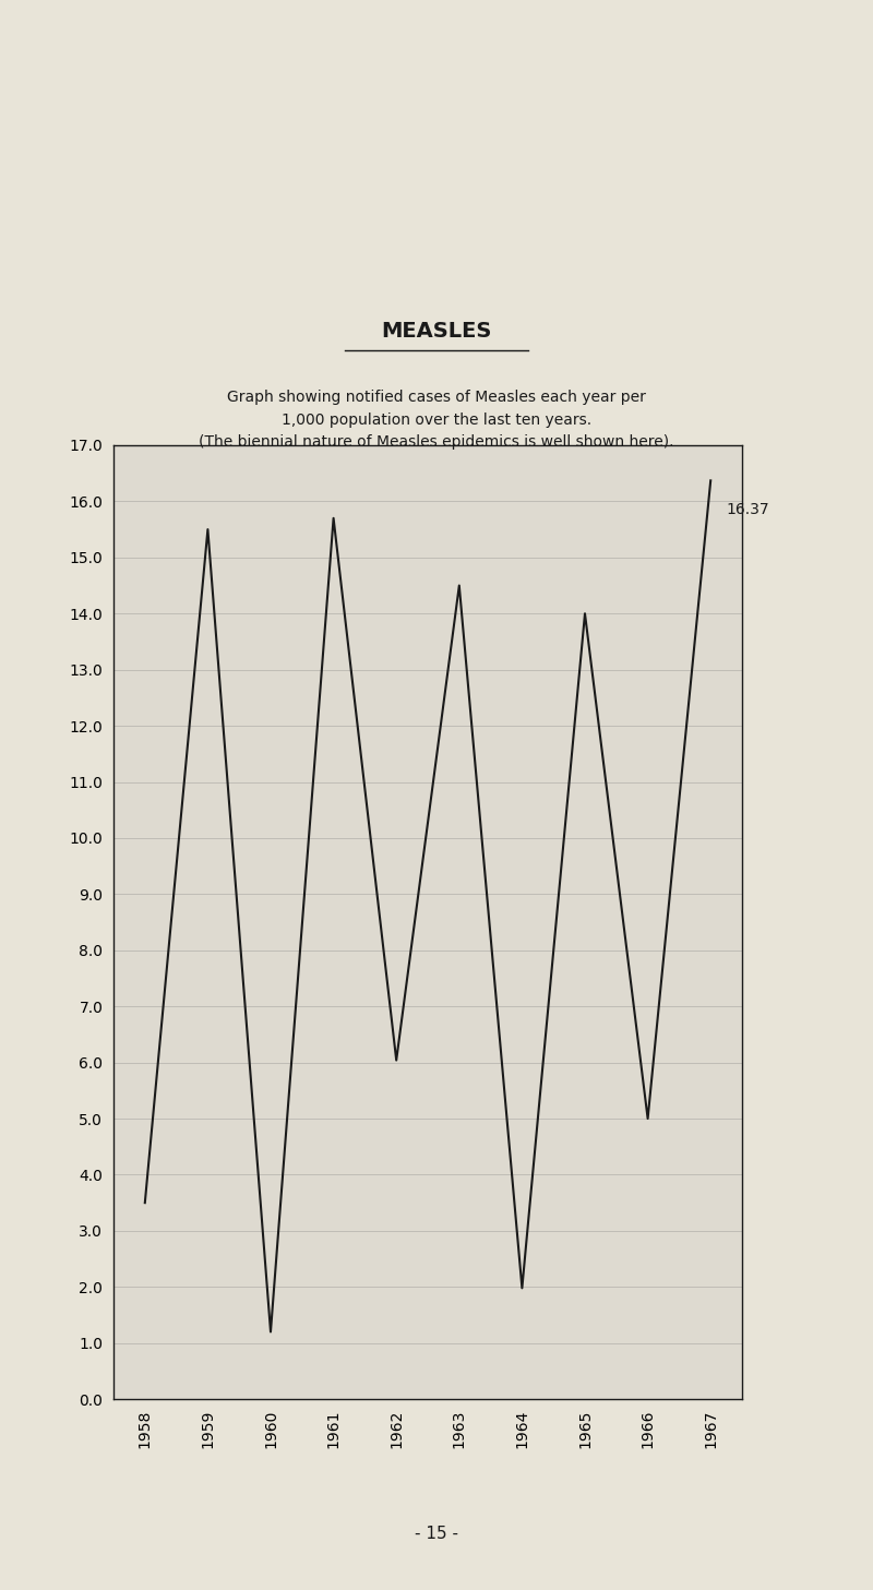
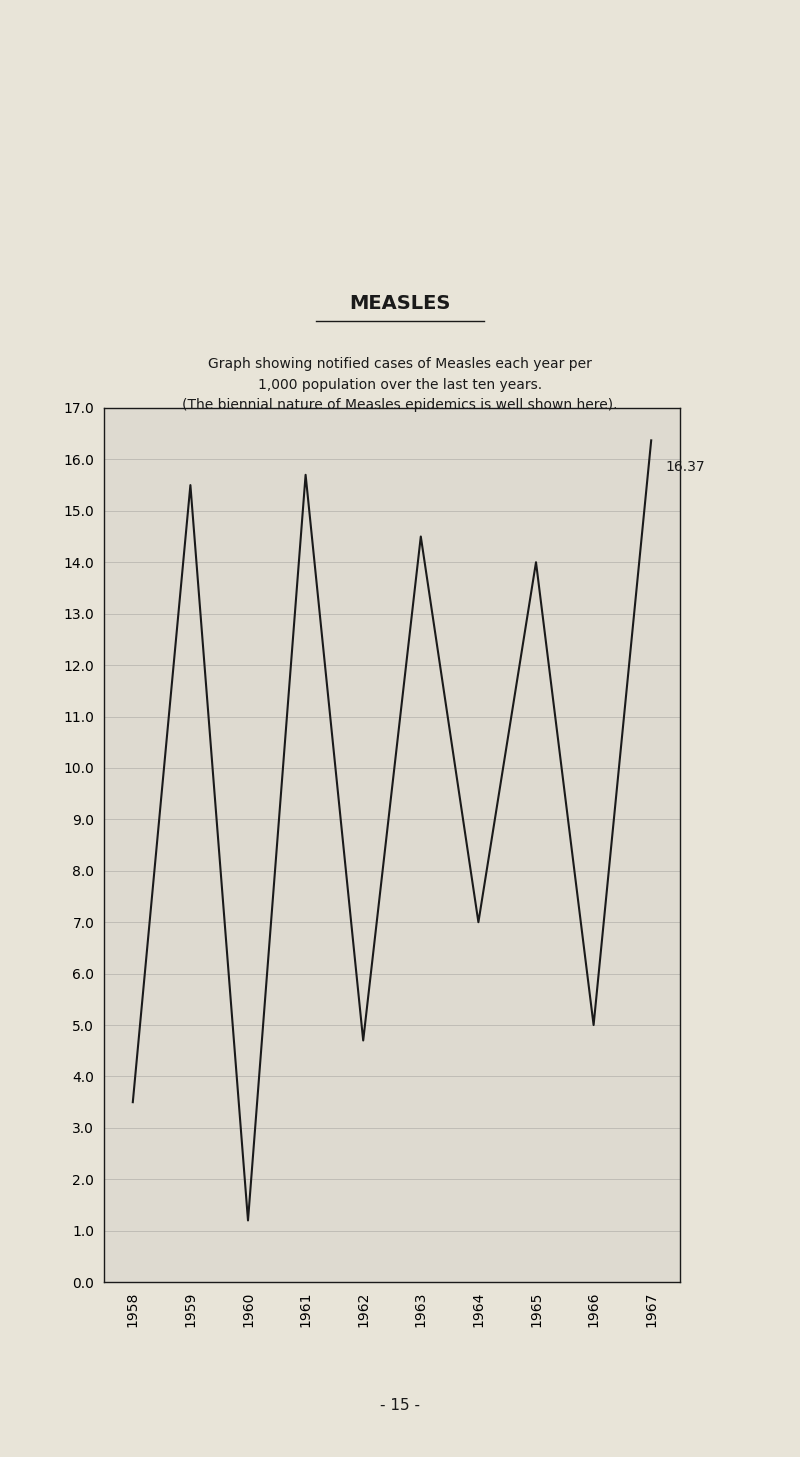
1962: 6.04 -> 4.70
1964: 1.98 -> 7.00
